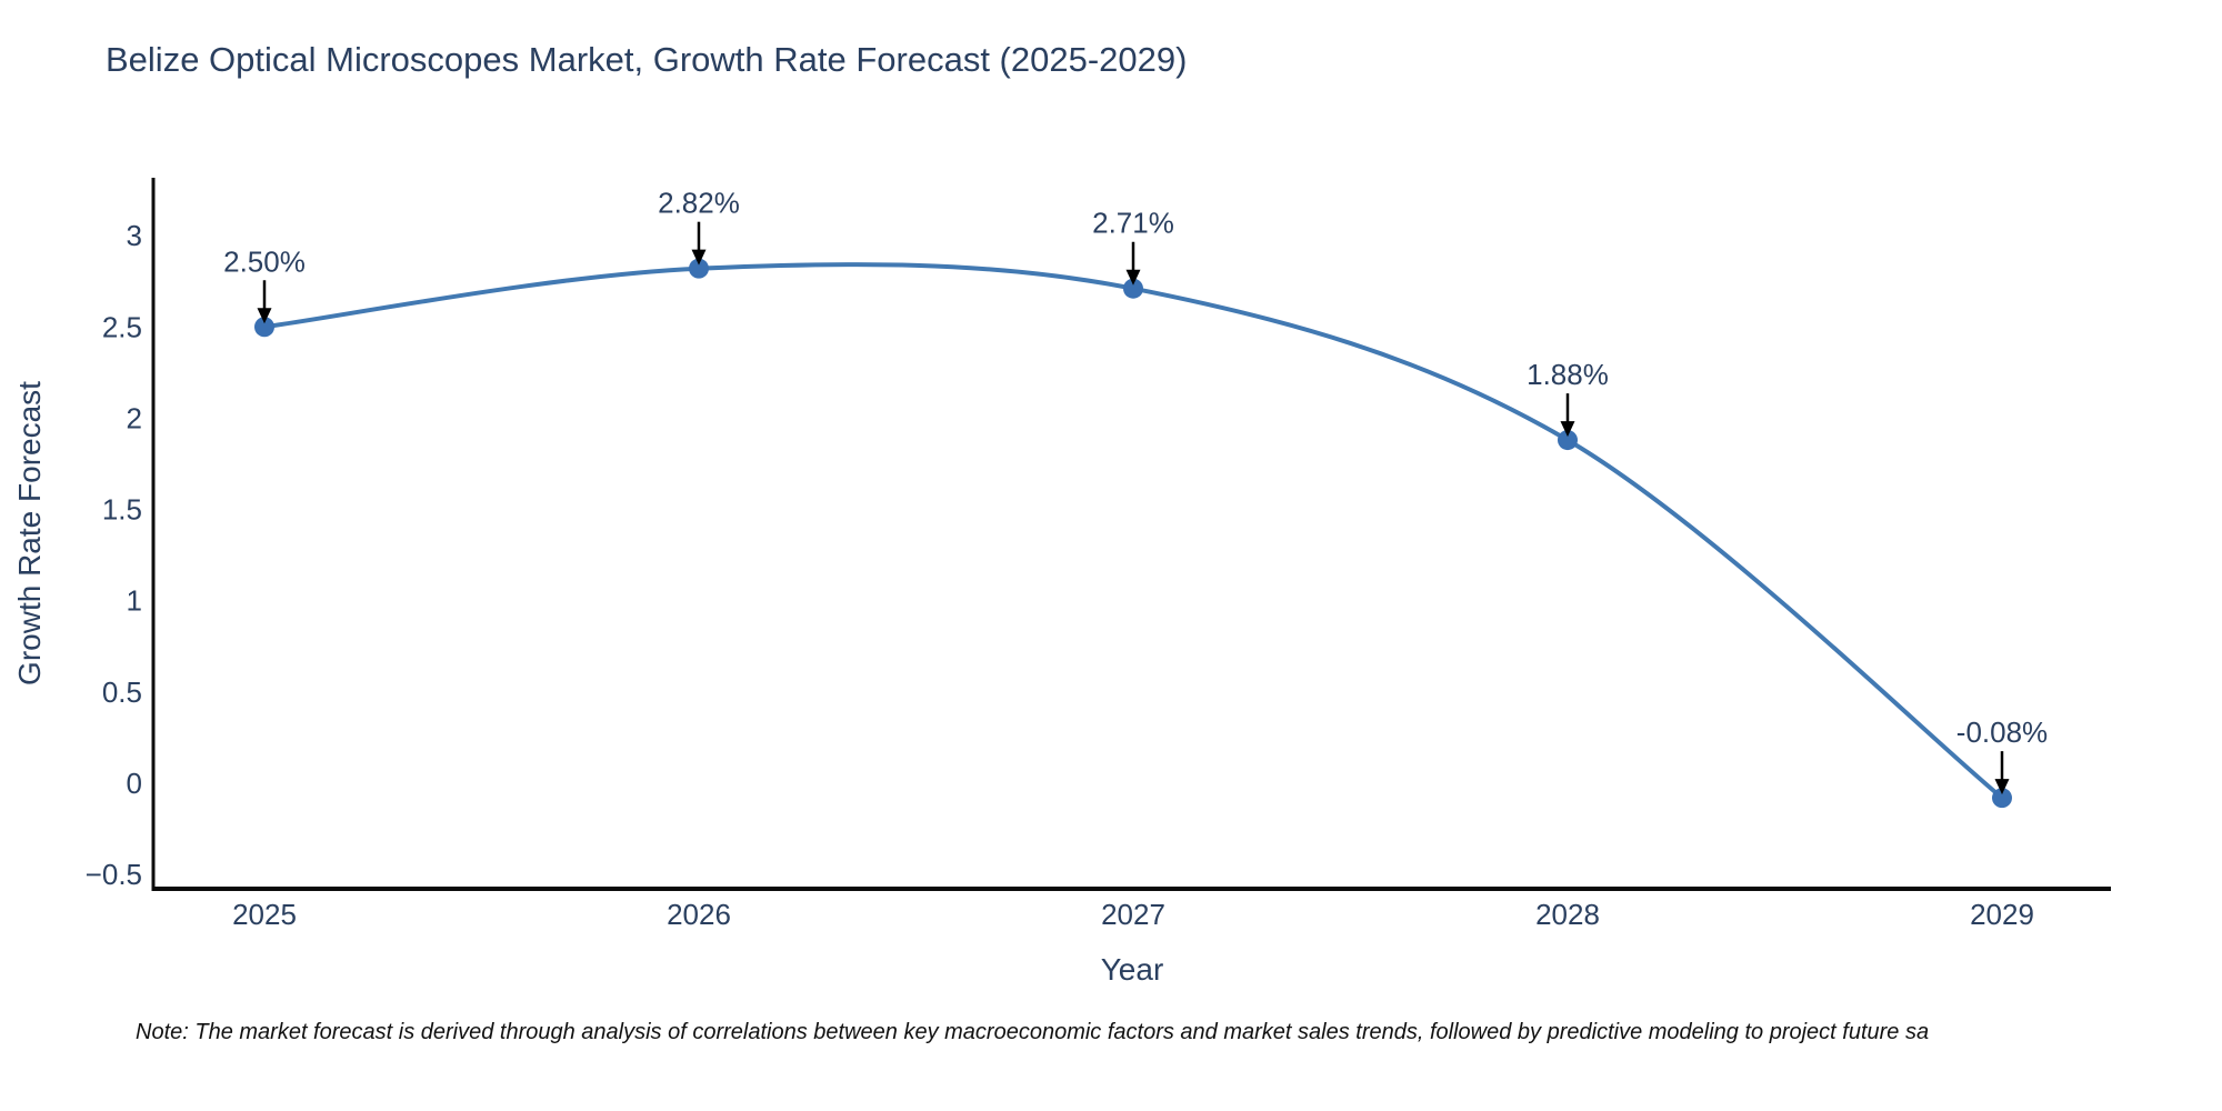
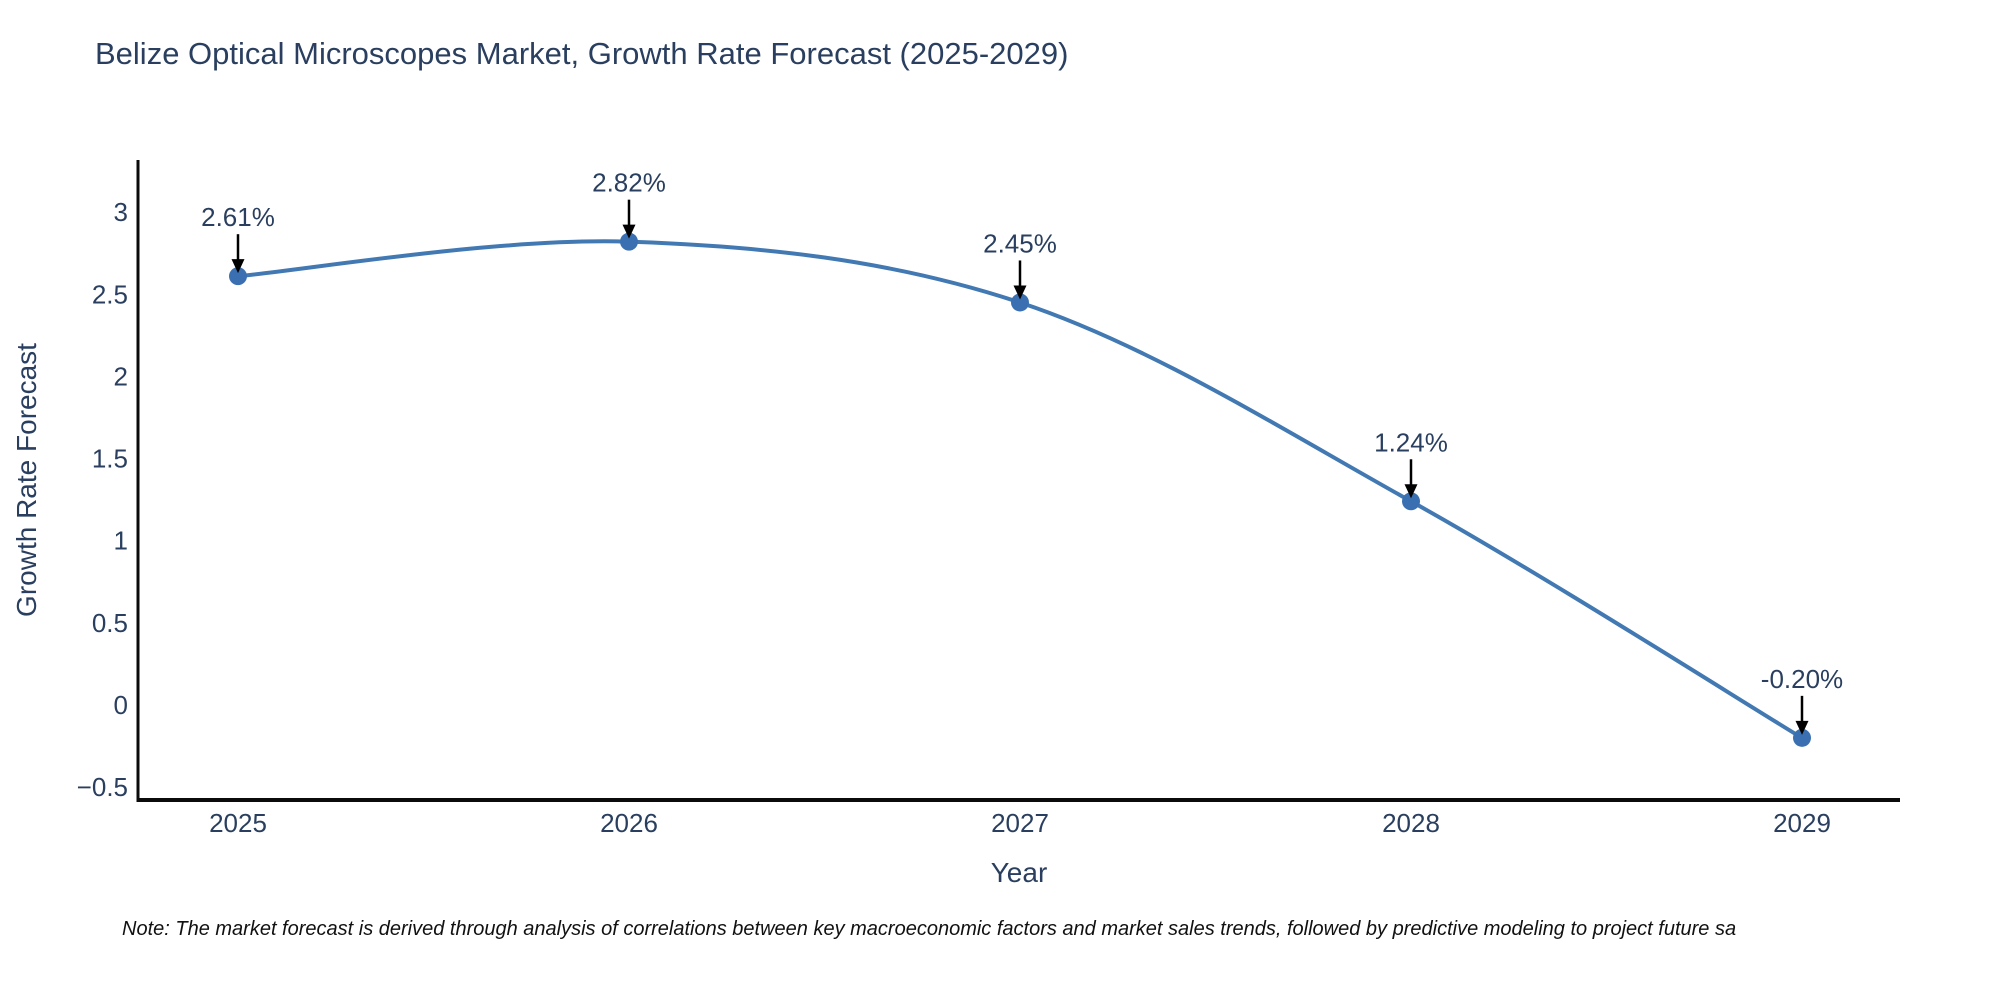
2025: 2.50% -> 2.61%
2027: 2.71% -> 2.45%
2028: 1.88% -> 1.24%
2029: -0.08% -> -0.20%
